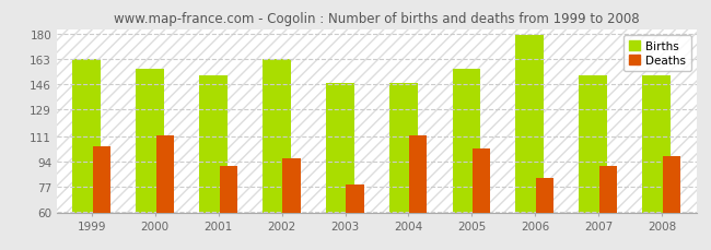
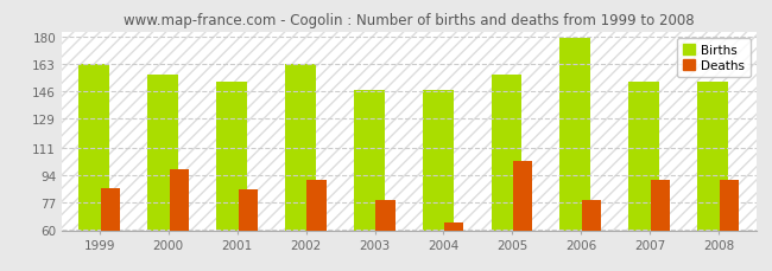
Deaths/1999: 104 -> 86
Deaths/2000: 112 -> 98
Deaths/2001: 91 -> 85
Deaths/2002: 96 -> 91
Deaths/2004: 112 -> 65
Deaths/2006: 83 -> 79
Deaths/2008: 98 -> 91
